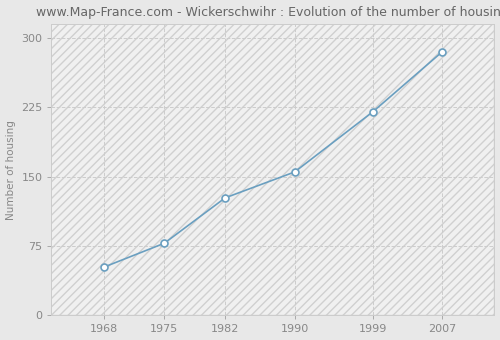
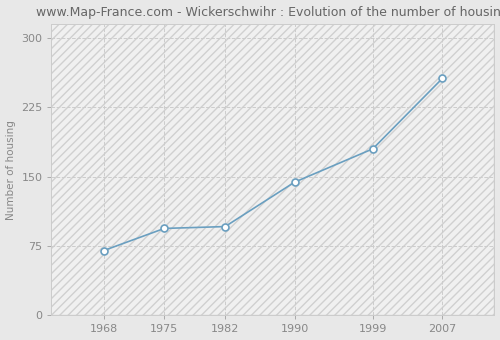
1968: 52 -> 70
1975: 78 -> 94
1982: 127 -> 96
1990: 155 -> 144
1999: 220 -> 180
2007: 285 -> 256
